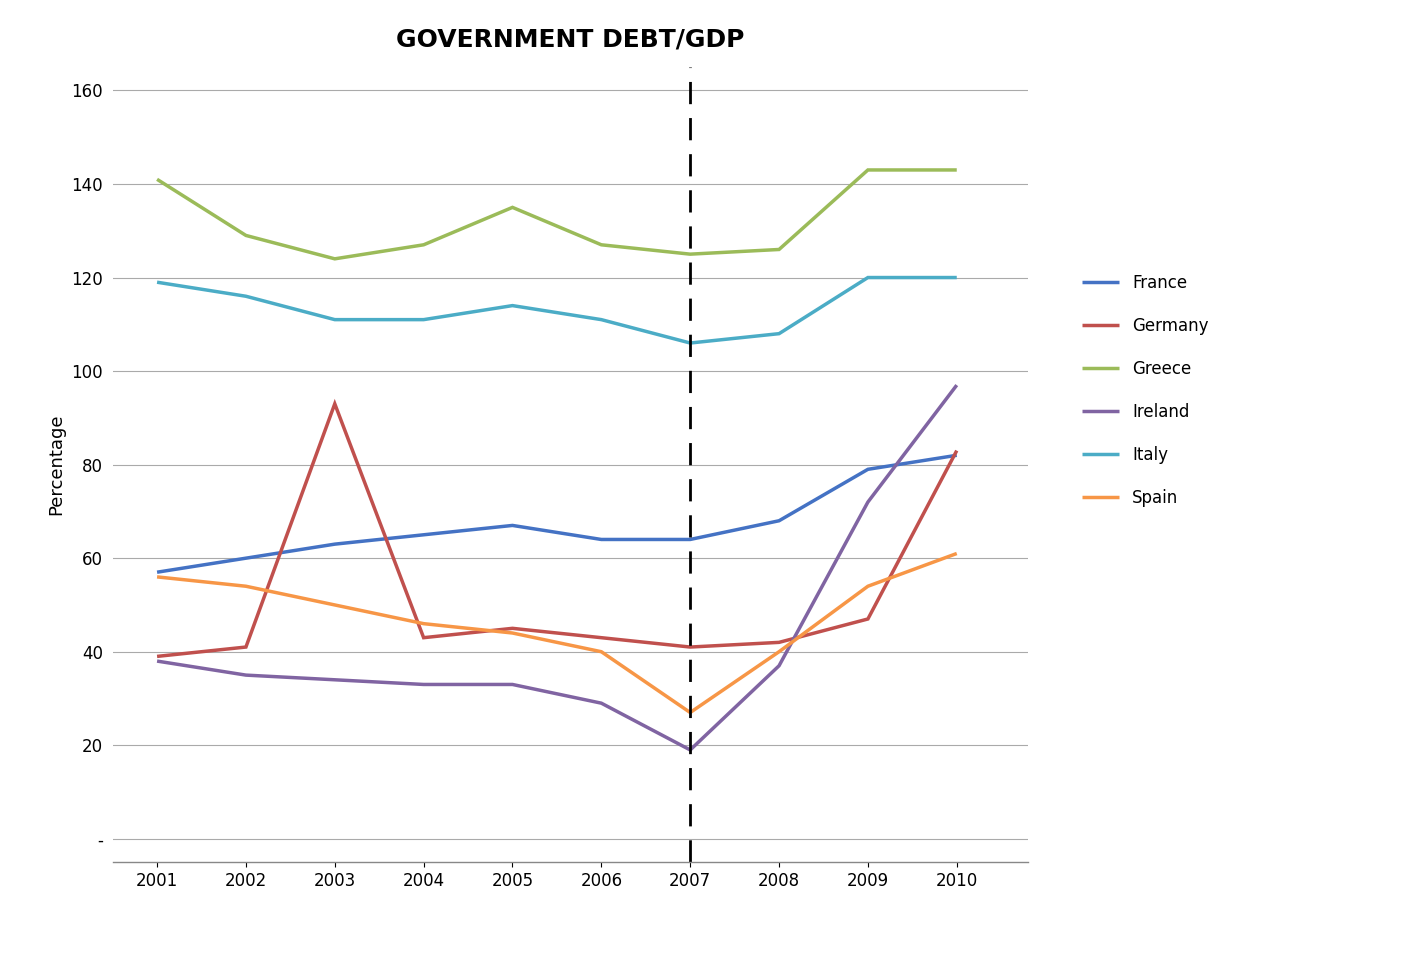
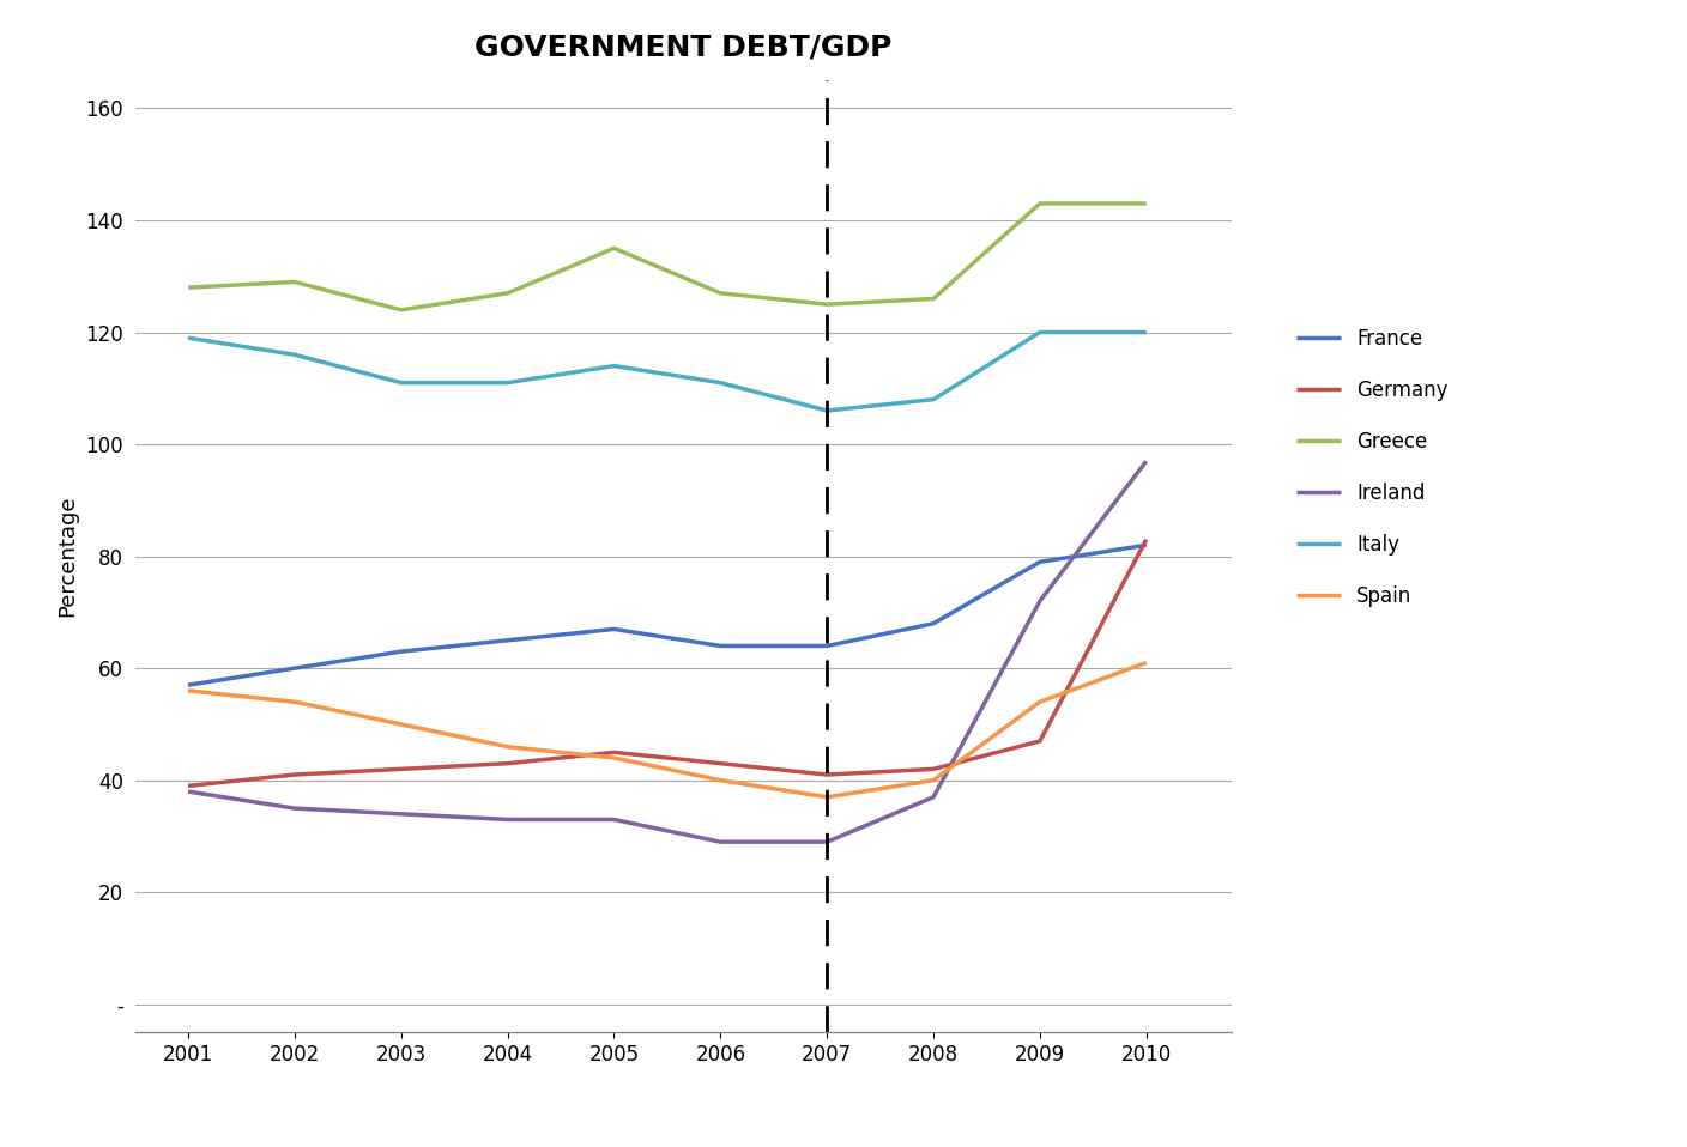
Greece/2001: 141 -> 128
Germany/2003: 93 -> 42
Ireland/2007: 19 -> 29
Spain/2007: 27 -> 37
